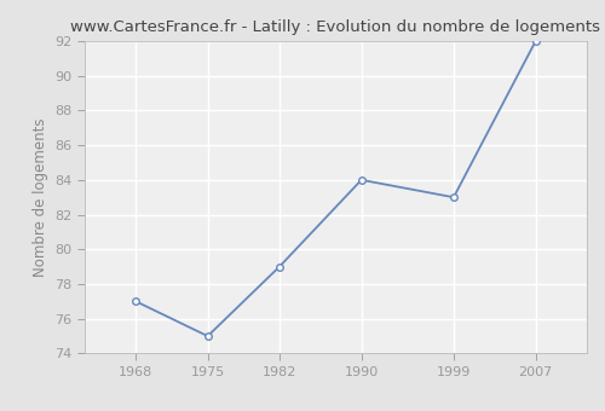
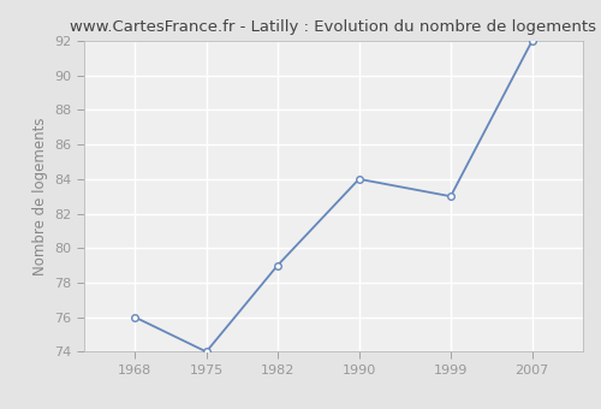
1968: 77 -> 76
1975: 75 -> 74
